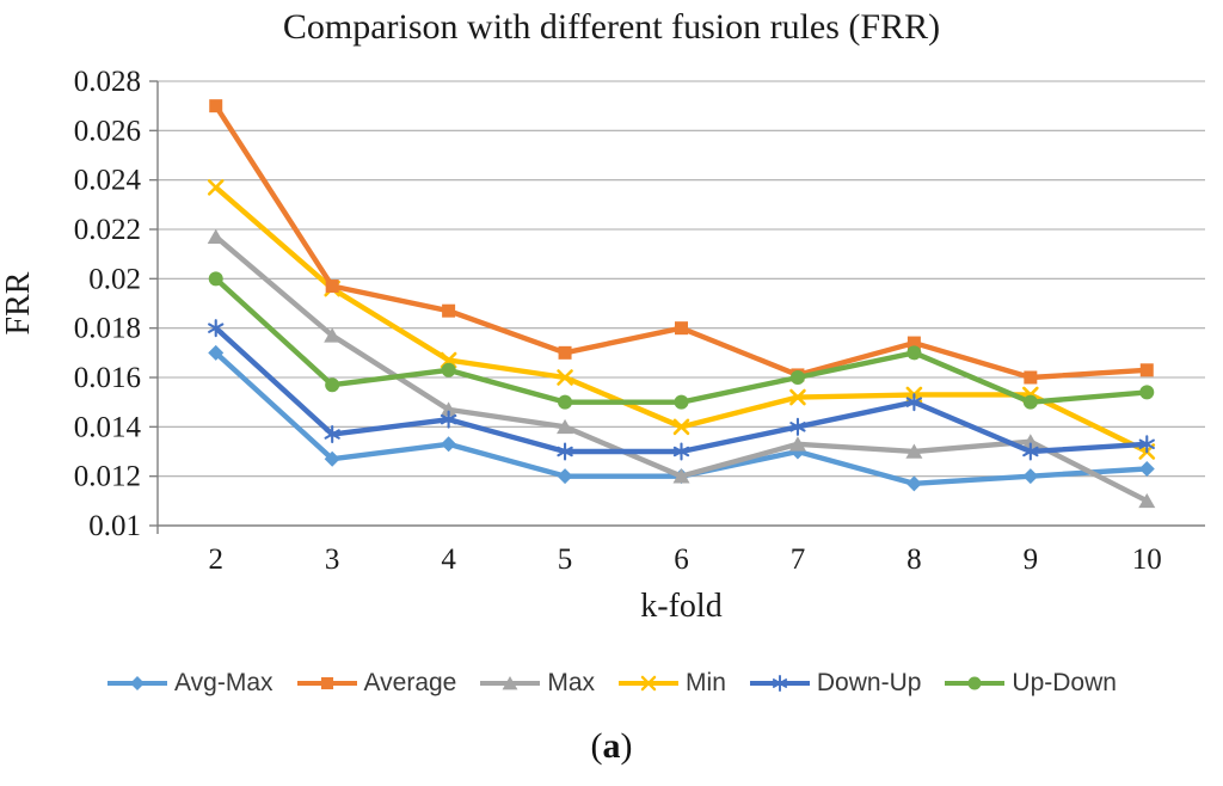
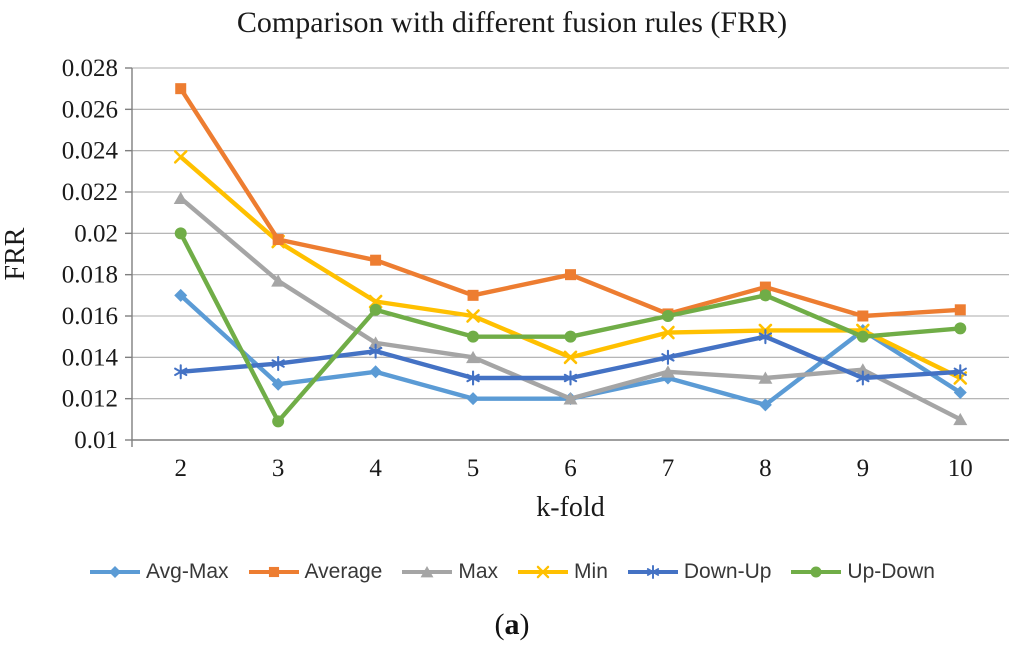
Down-Up/2: 0.0180 -> 0.0133
Up-Down/3: 0.0157 -> 0.0109
Avg-Max/9: 0.0120 -> 0.0153
